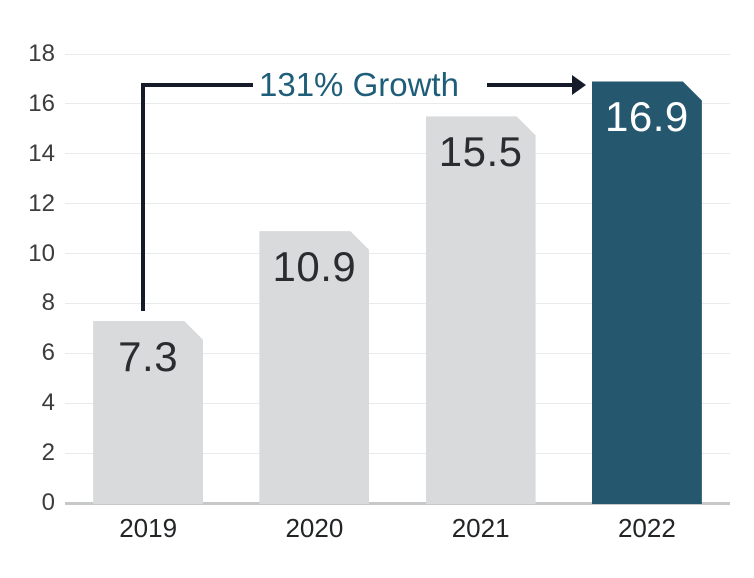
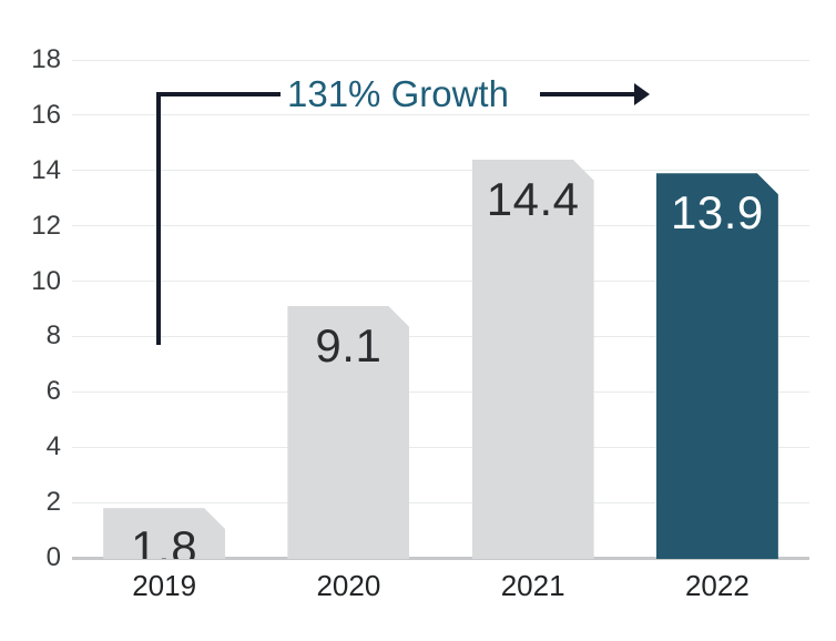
2019: 7.3 -> 1.8
2020: 10.9 -> 9.1
2021: 15.5 -> 14.4
2022: 16.9 -> 13.9
